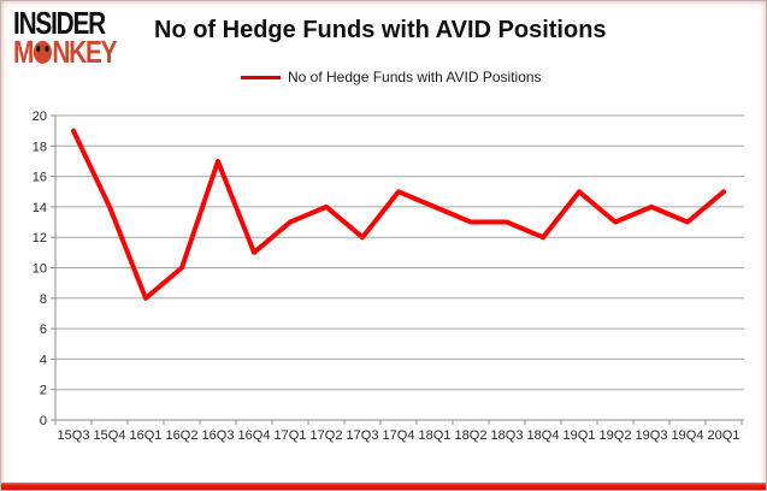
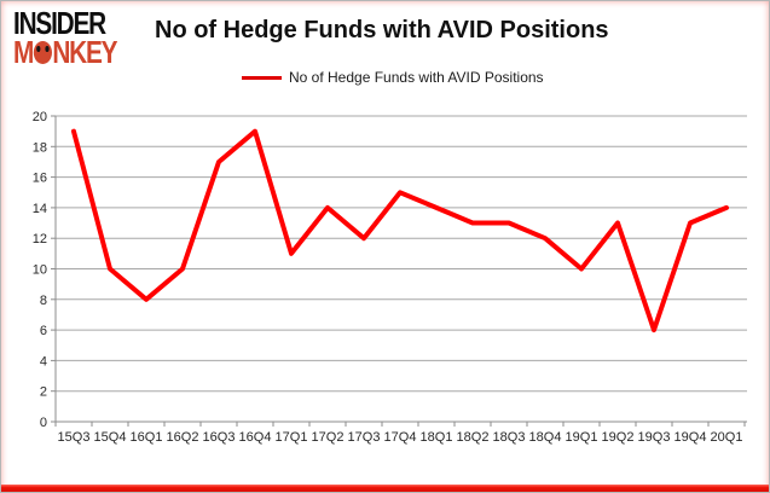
15Q4: 14 -> 10
16Q4: 11 -> 19
17Q1: 13 -> 11
19Q1: 15 -> 10
19Q3: 14 -> 6
20Q1: 15 -> 14
